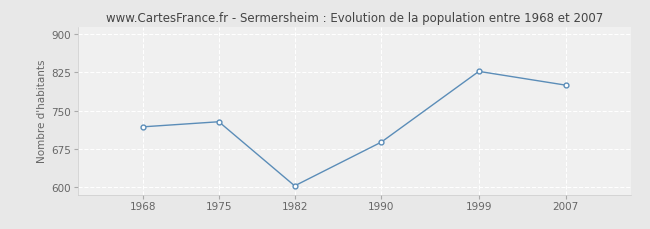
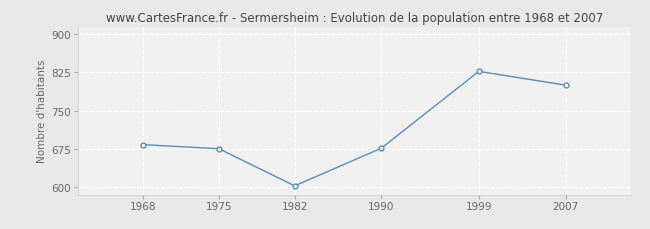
1968: 718 -> 683
1975: 728 -> 675
1990: 688 -> 676
